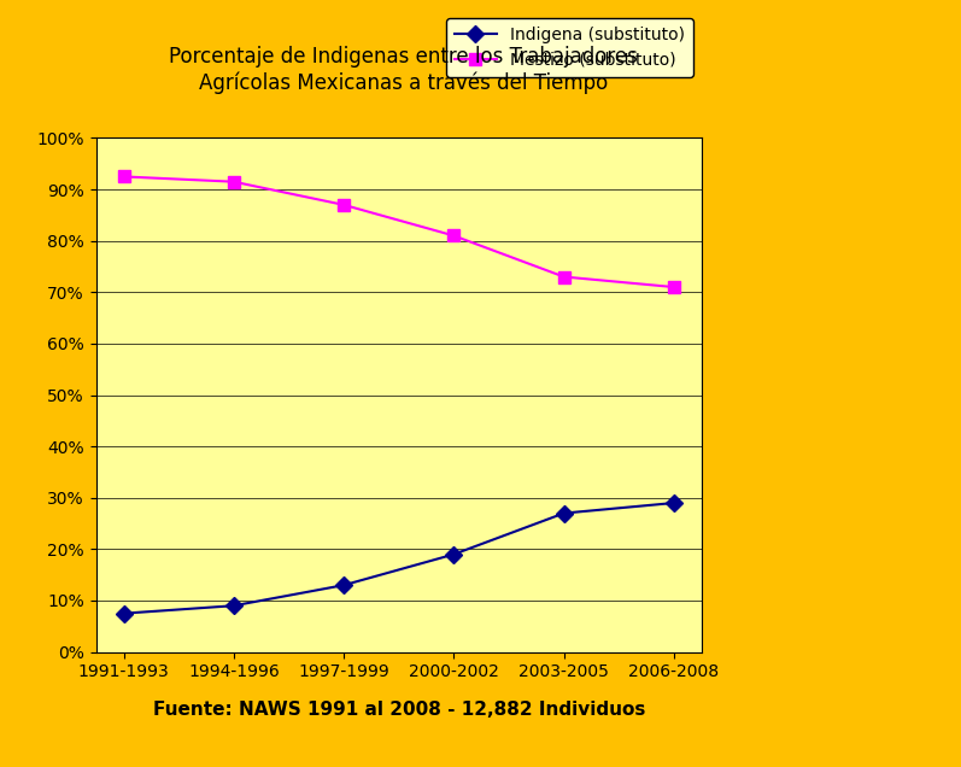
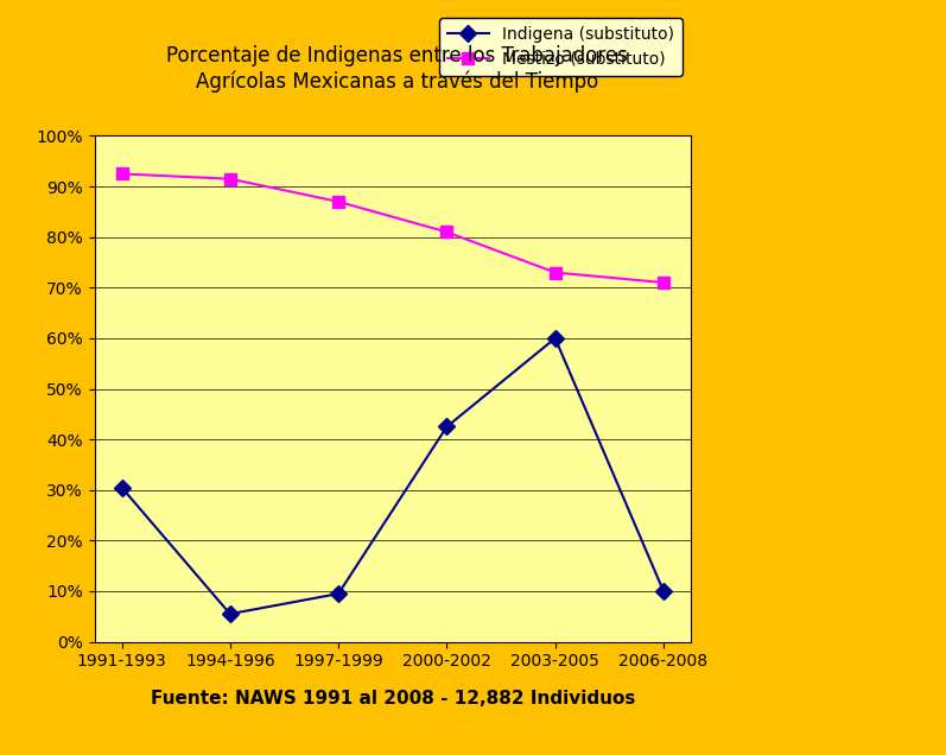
Indigena (substituto)/1991-1993: 7.5% -> 30.5%
Indigena (substituto)/1994-1996: 9.0% -> 5.5%
Indigena (substituto)/1997-1999: 13.0% -> 9.5%
Indigena (substituto)/2000-2002: 19.0% -> 42.5%
Indigena (substituto)/2003-2005: 27.0% -> 60.0%
Indigena (substituto)/2006-2008: 29.0% -> 10.0%
